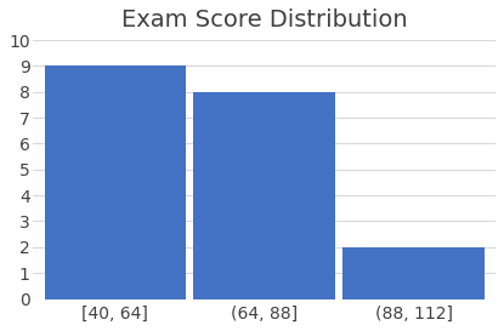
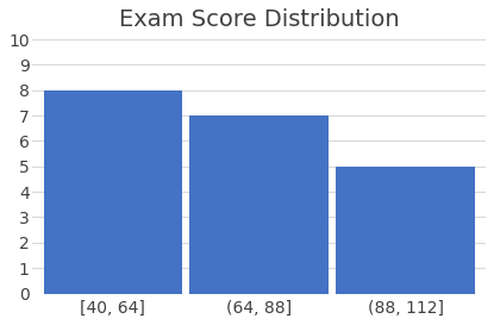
[40, 64]: 9 -> 8
(64, 88]: 8 -> 7
(88, 112]: 2 -> 5
